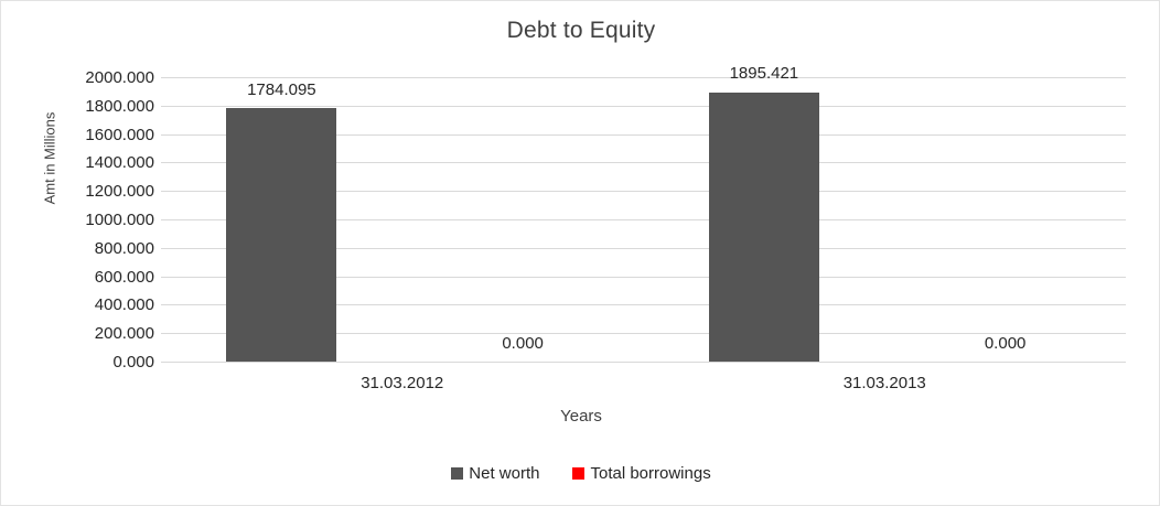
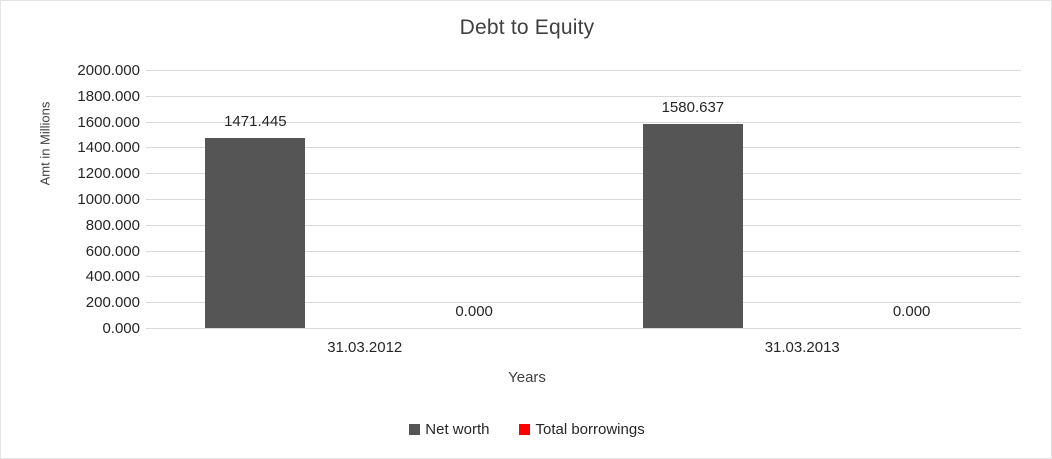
Net worth/31.03.2012: 1784.095 -> 1471.445
Net worth/31.03.2013: 1895.421 -> 1580.637
